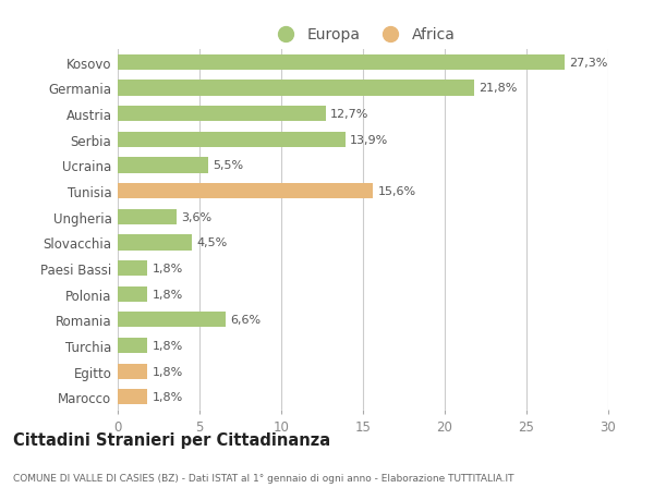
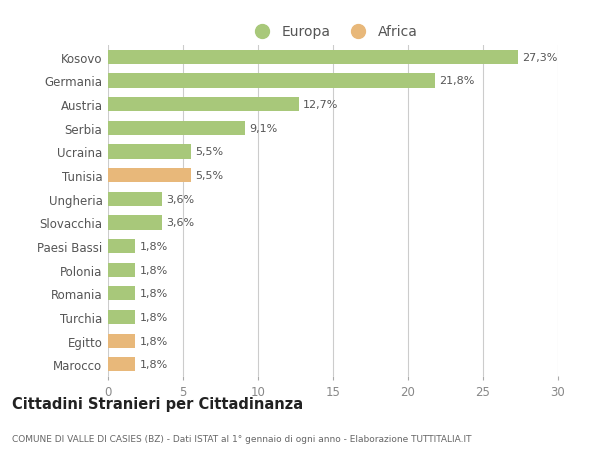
Serbia: 13,9% -> 9,1%
Tunisia: 15,6% -> 5,5%
Slovacchia: 4,5% -> 3,6%
Romania: 6,6% -> 1,8%
